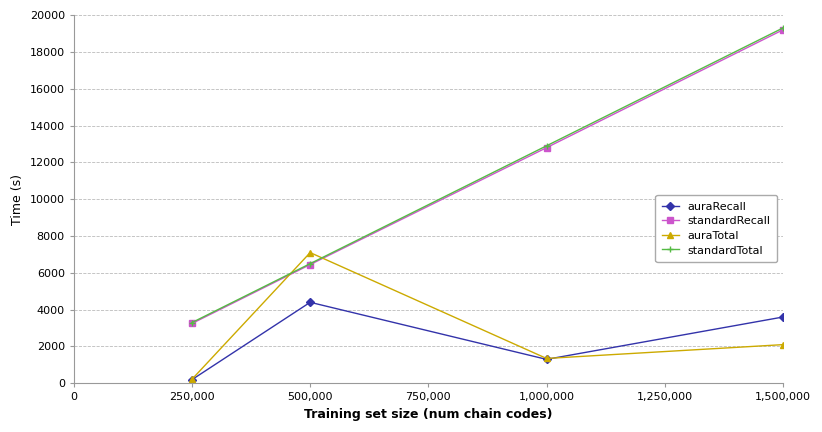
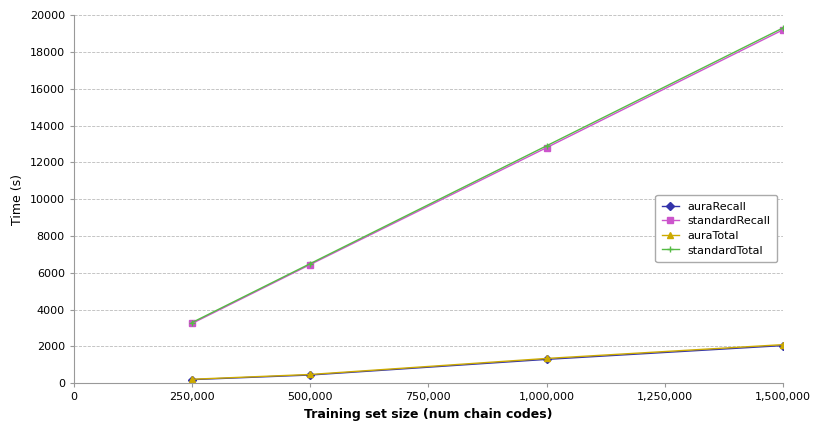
auraRecall/500,000: 4400 -> 400
auraTotal/500,000: 7100 -> 500
auraRecall/1,500,000: 3600 -> 2000
